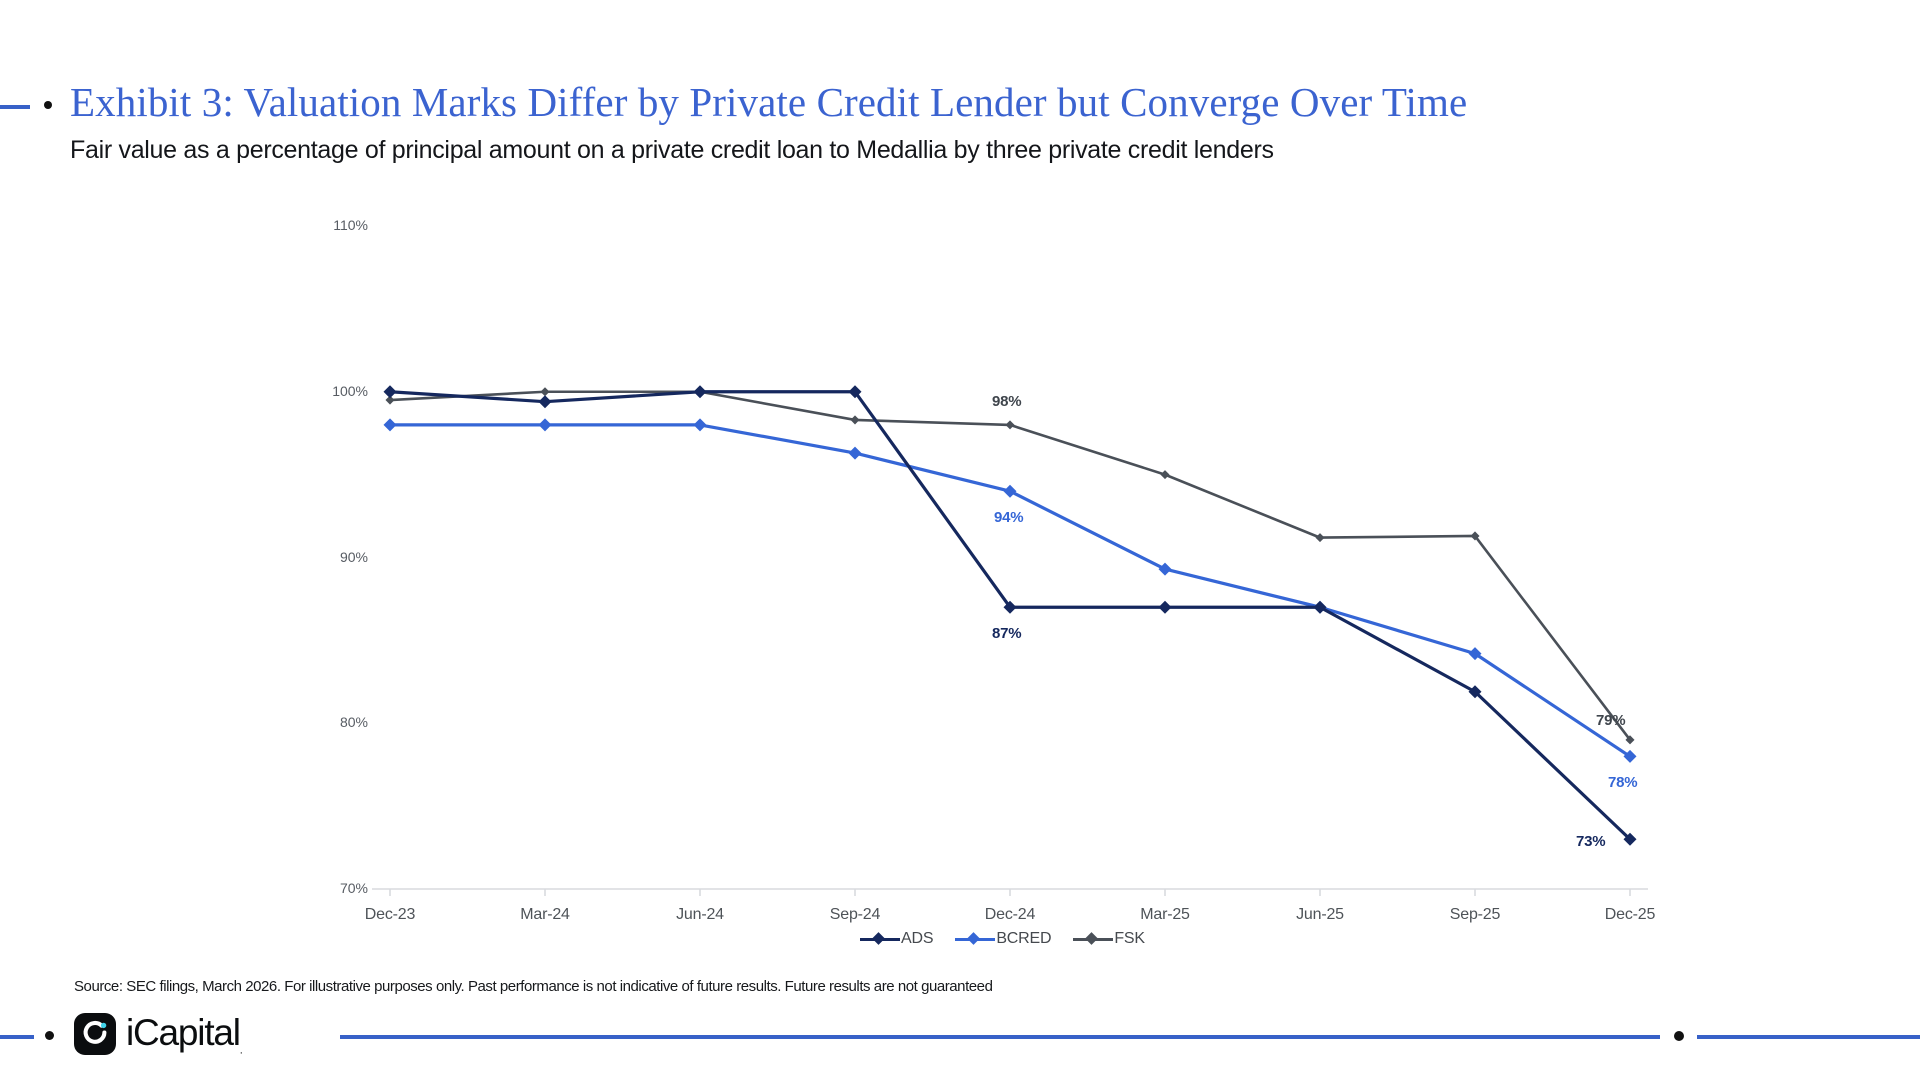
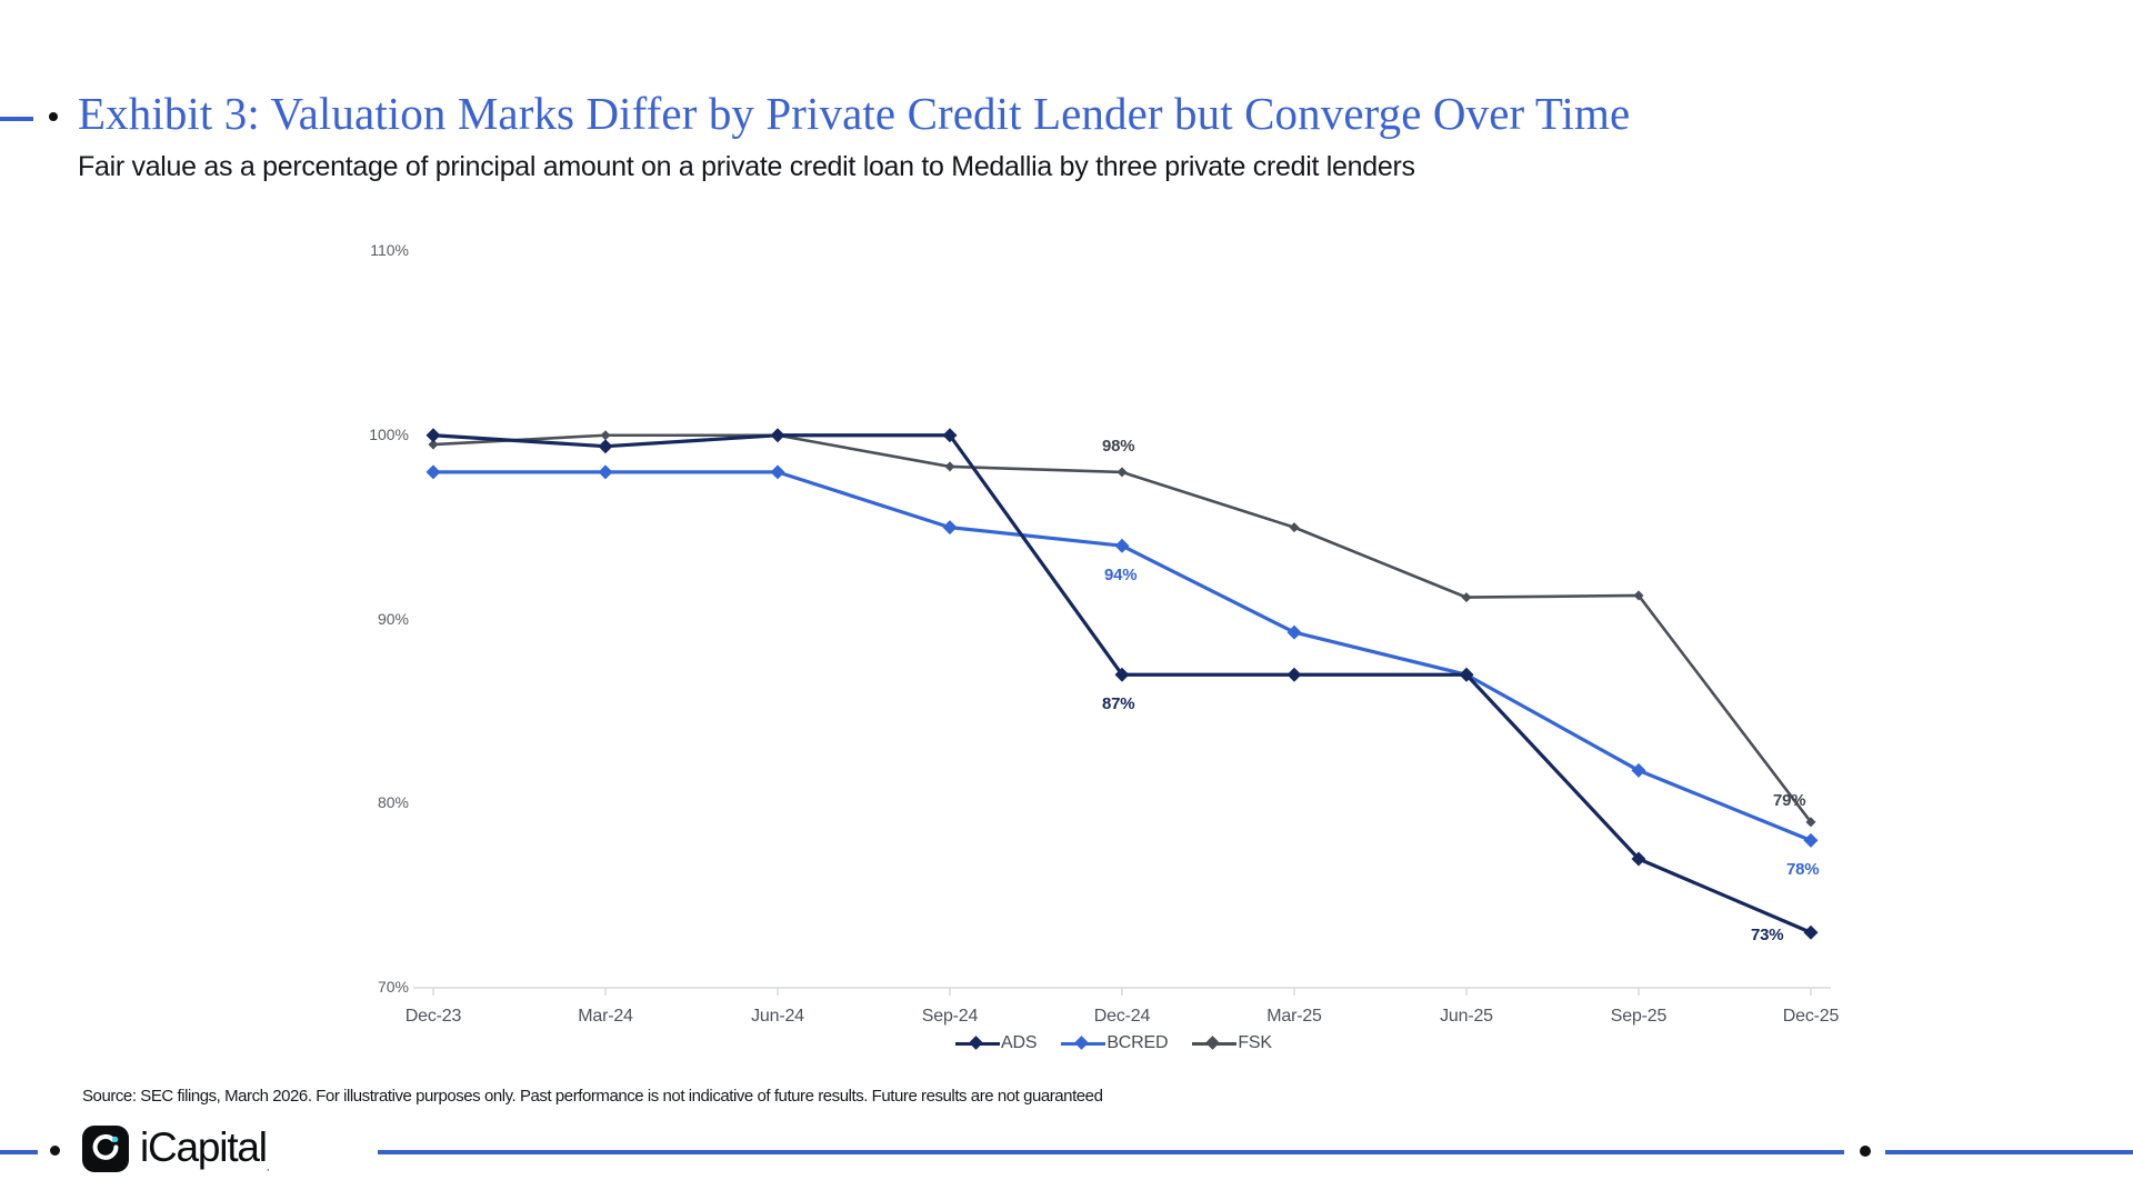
BCRED/Sep-24: 96.3% -> 95.0%
ADS/Sep-25: 81.9% -> 77.0%
BCRED/Sep-25: 84.2% -> 81.8%
